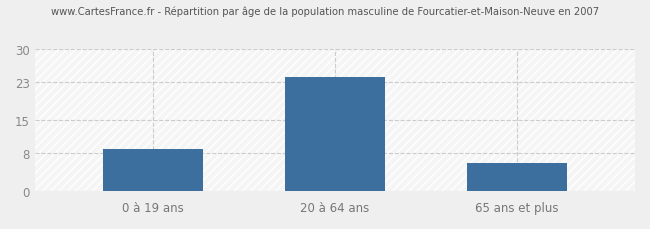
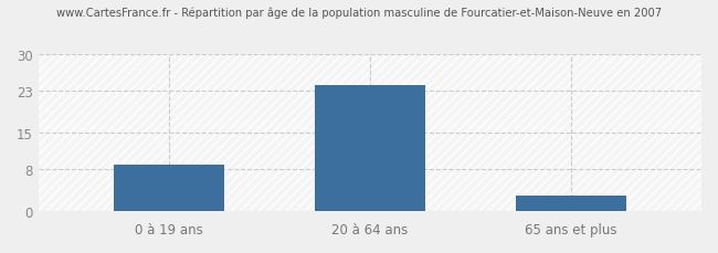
65 ans et plus: 6 -> 3
